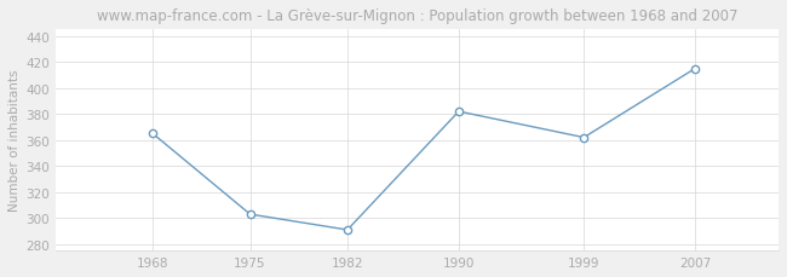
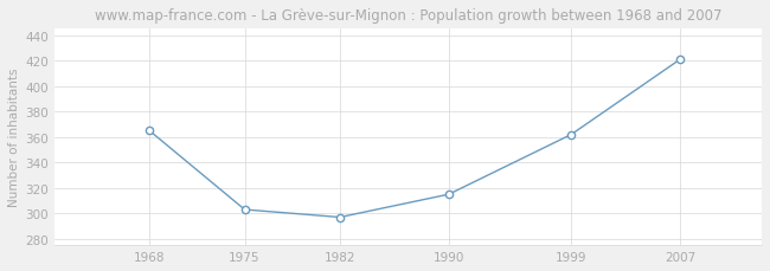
1982: 291 -> 297
1990: 382 -> 315
2007: 415 -> 421
